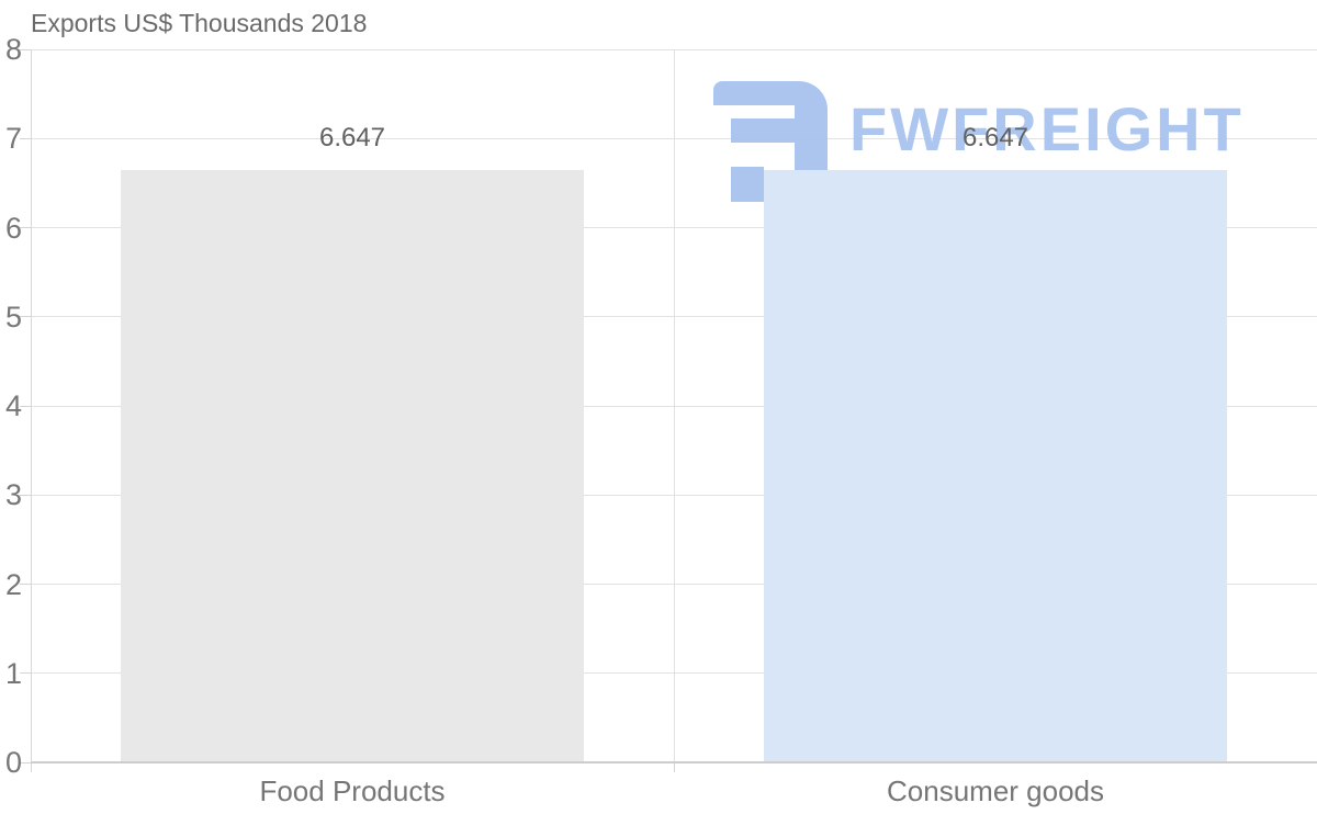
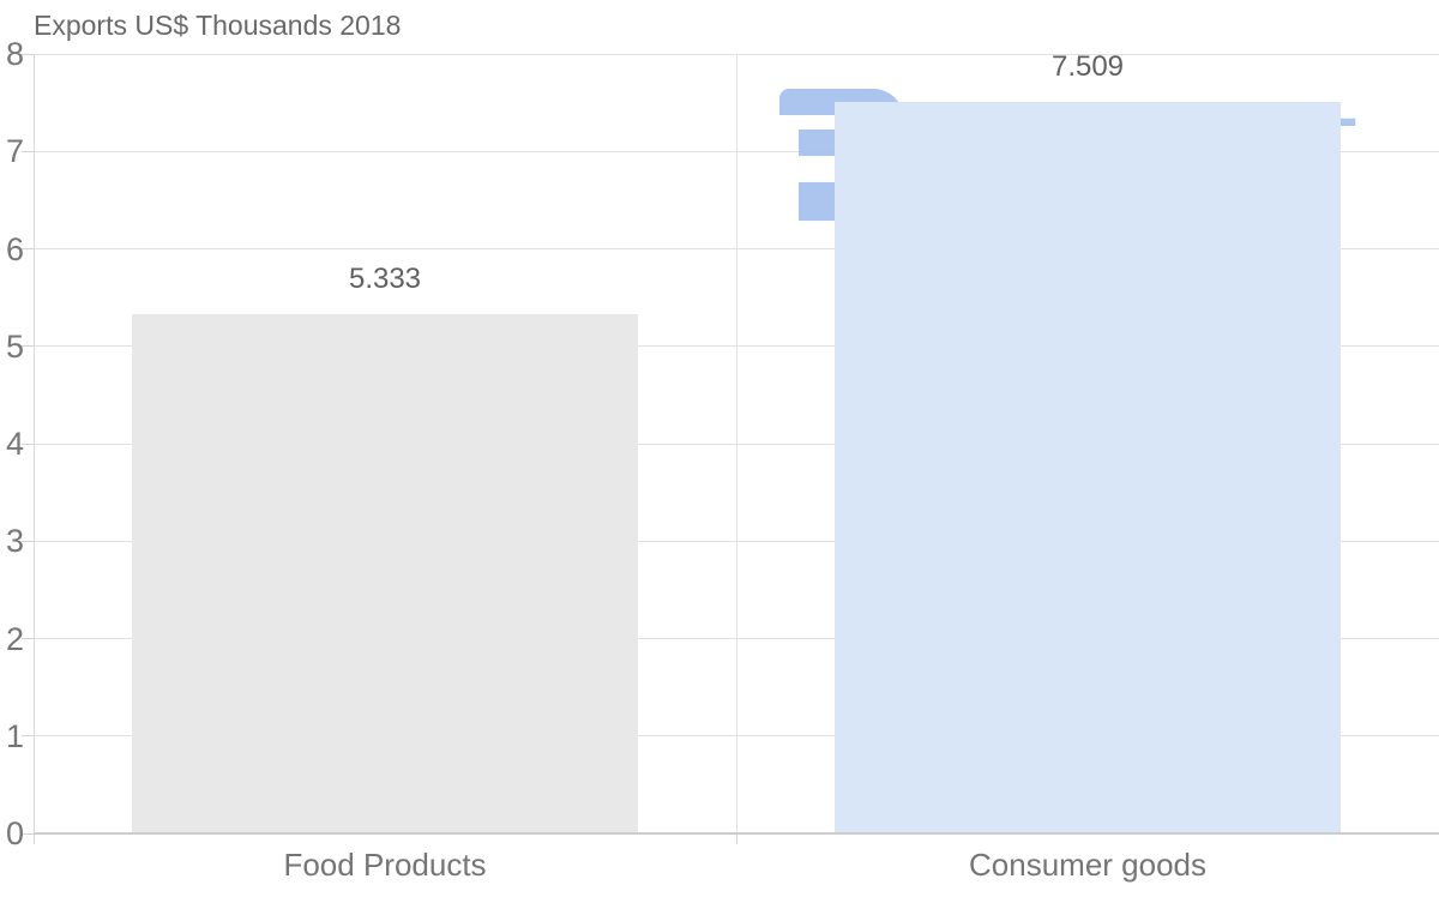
Food Products: 6.647 -> 5.333
Consumer goods: 6.647 -> 7.509
